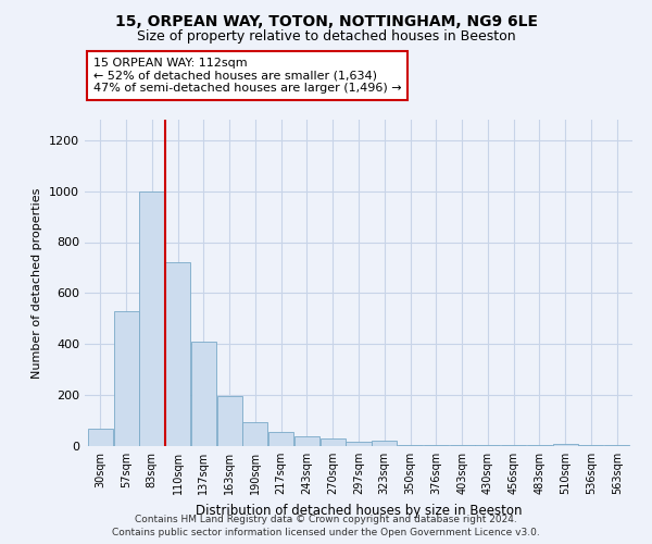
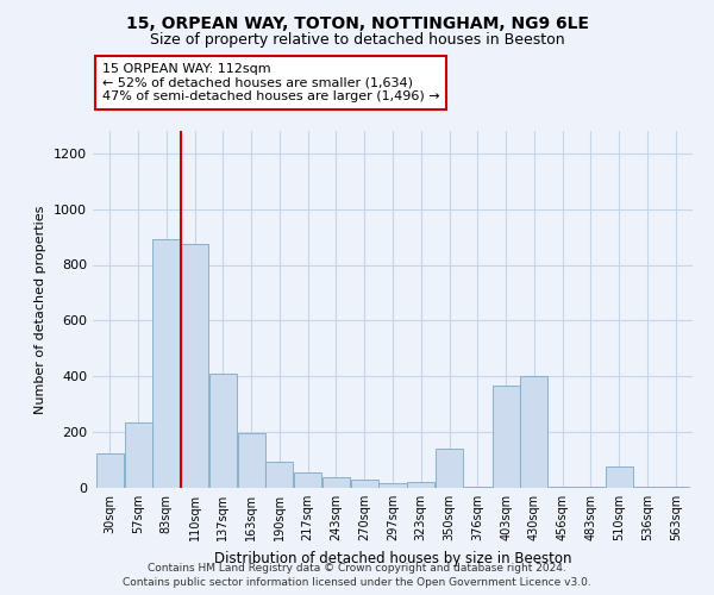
30sqm: 68 -> 125
57sqm: 530 -> 235
83sqm: 1000 -> 890
110sqm: 720 -> 875
350sqm: 3 -> 140
403sqm: 3 -> 365
430sqm: 3 -> 400
510sqm: 10 -> 75
